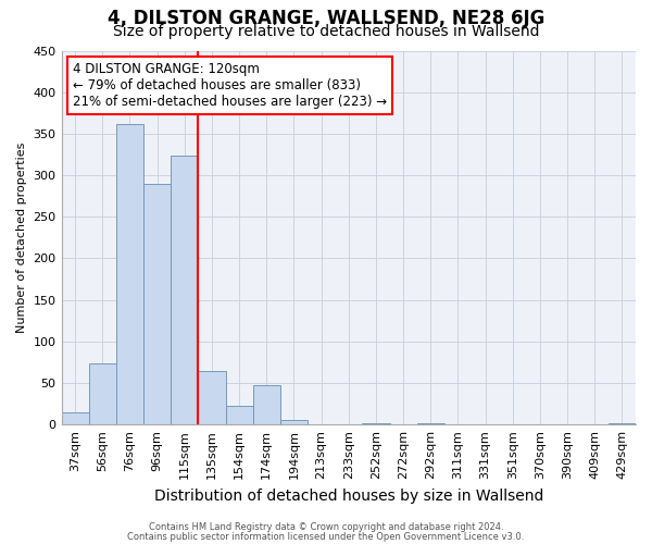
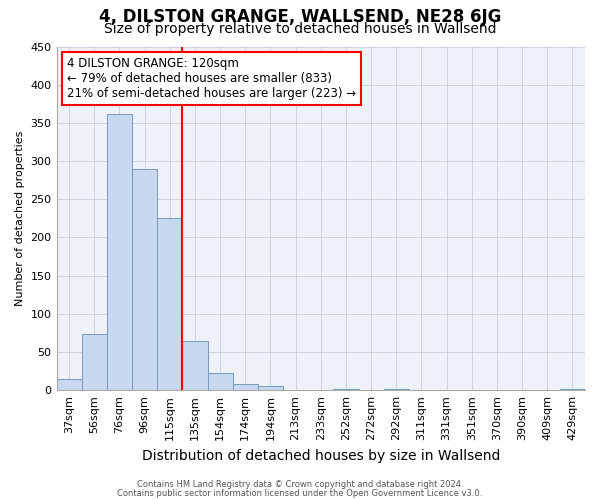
115sqm: 324 -> 225
174sqm: 48 -> 8
